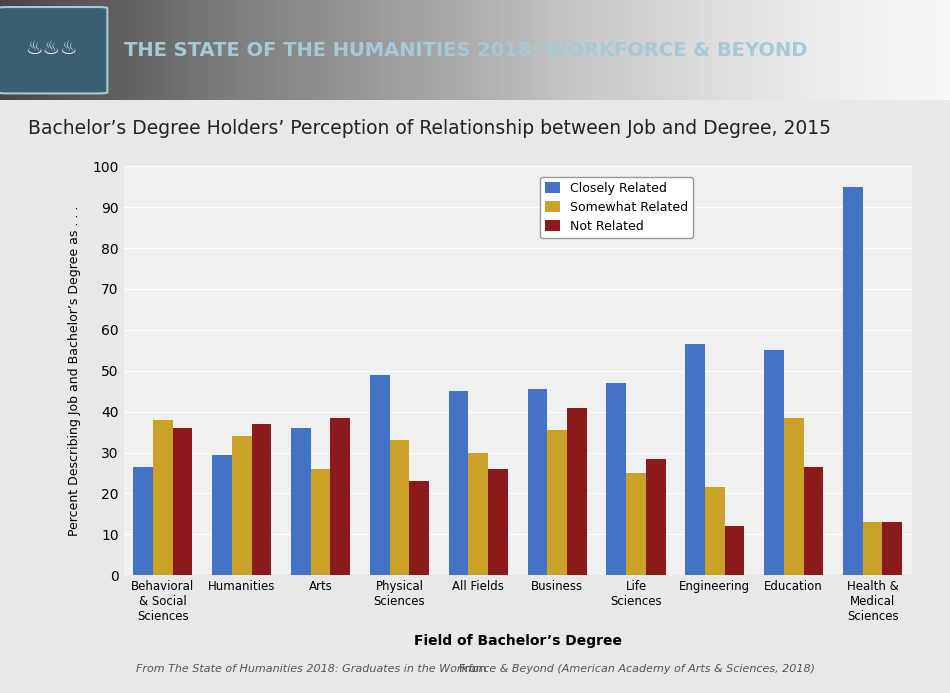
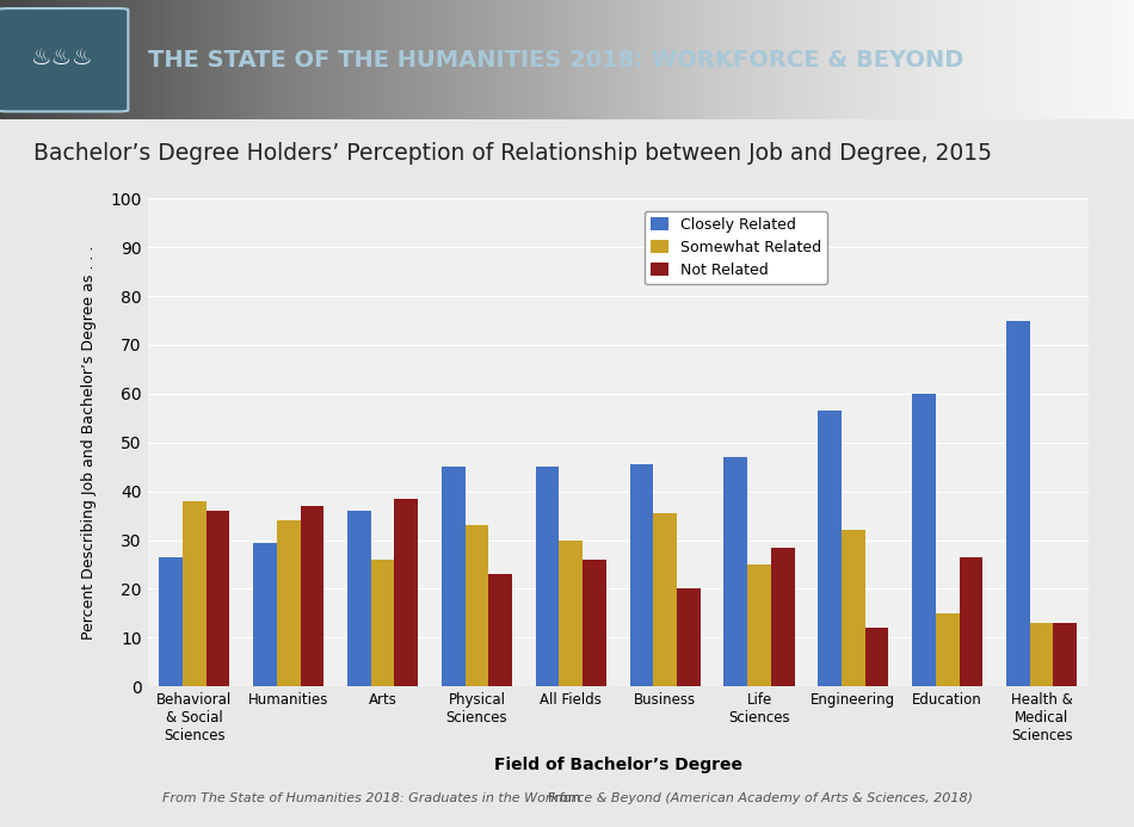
Closely Related/Physical Sciences: 49.0 -> 45.0
Not Related/Business: 41.0 -> 20.0
Somewhat Related/Engineering: 21.5 -> 32.0
Closely Related/Education: 55.0 -> 60.0
Somewhat Related/Education: 38.5 -> 15.0
Closely Related/Health & Medical Sciences: 95.0 -> 75.0
